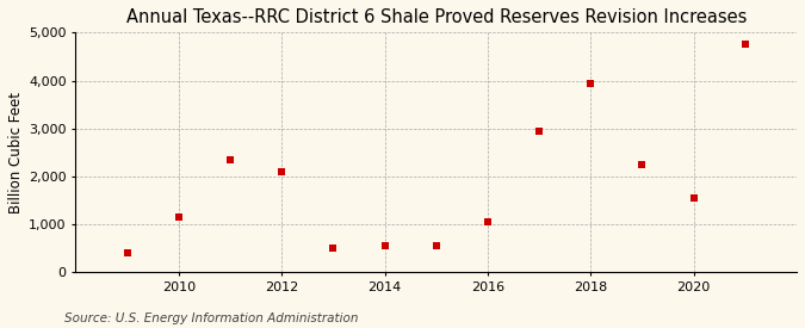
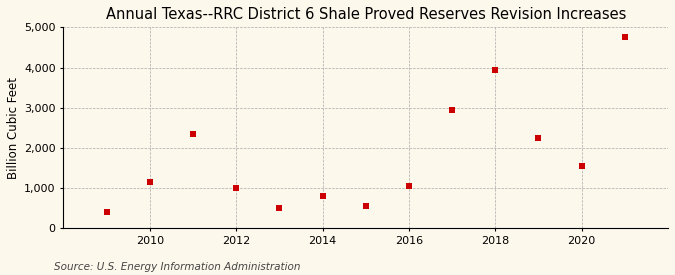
2012: 2,100 -> 1,000
2014: 550 -> 800
